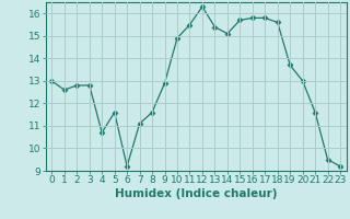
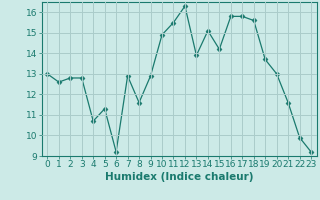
5: 11.6 -> 11.3
7: 11.1 -> 12.9
13: 15.4 -> 13.9
15: 15.7 -> 14.2
22: 9.5 -> 9.9
